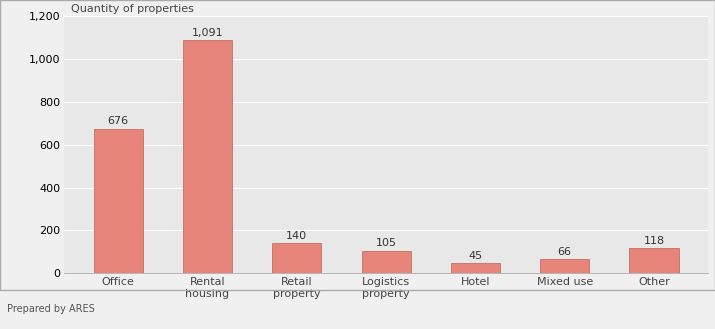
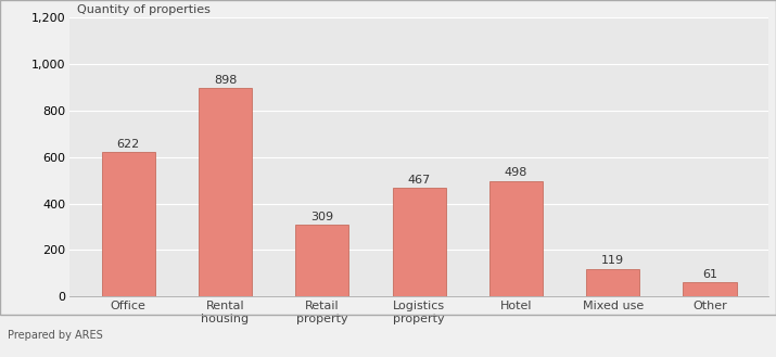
Office: 676 -> 622
Rental housing: 1,091 -> 898
Retail property: 140 -> 309
Logistics property: 105 -> 467
Hotel: 45 -> 498
Mixed use: 66 -> 119
Other: 118 -> 61
